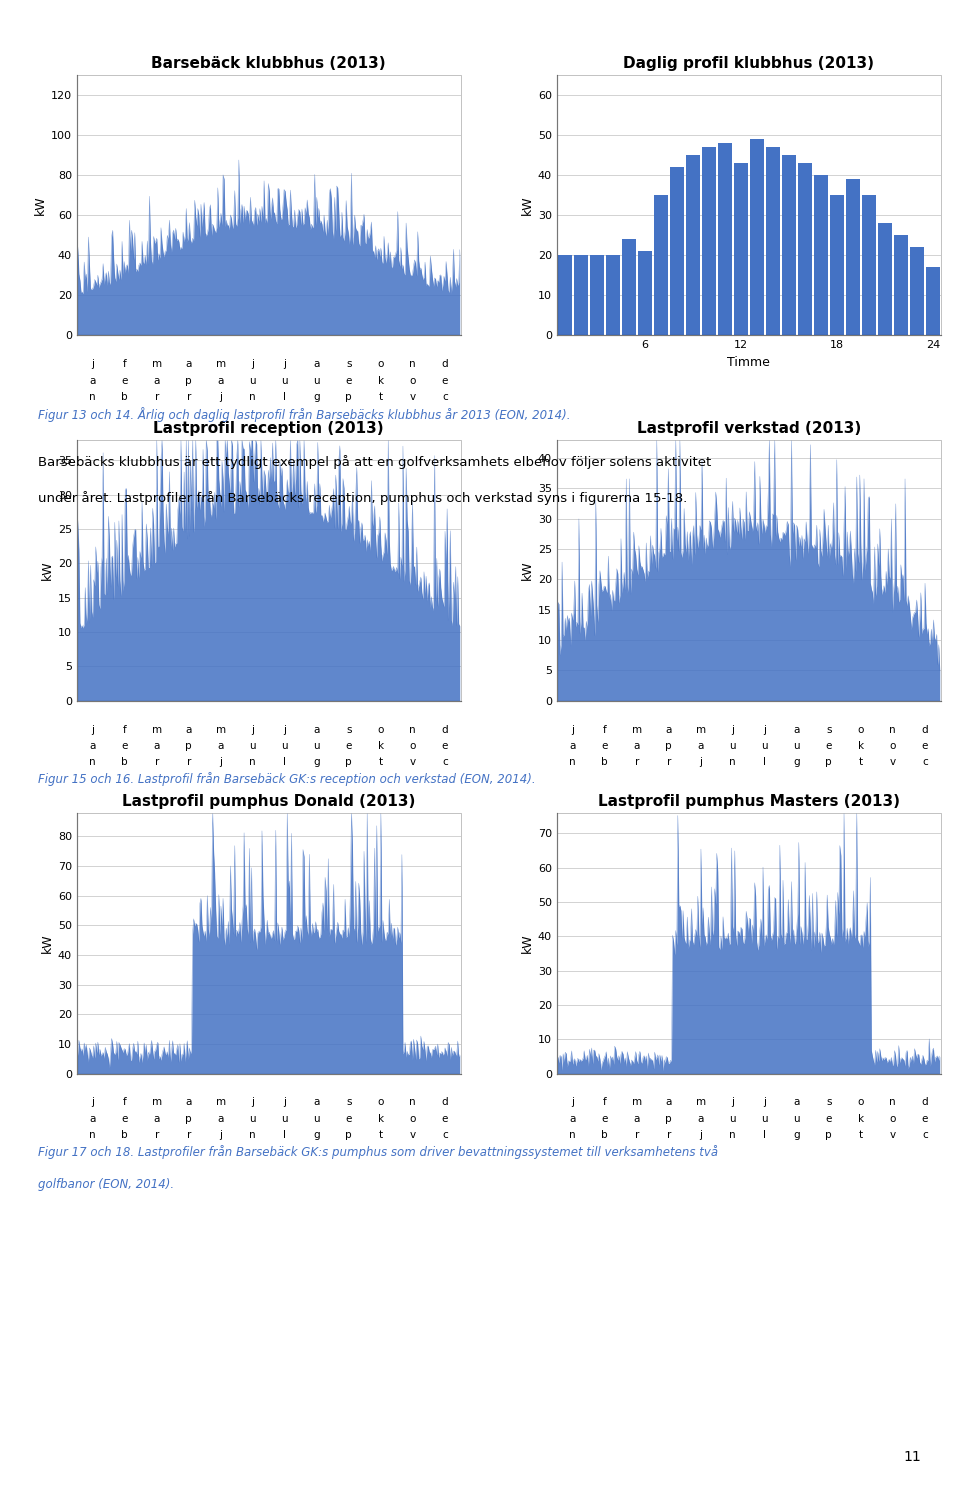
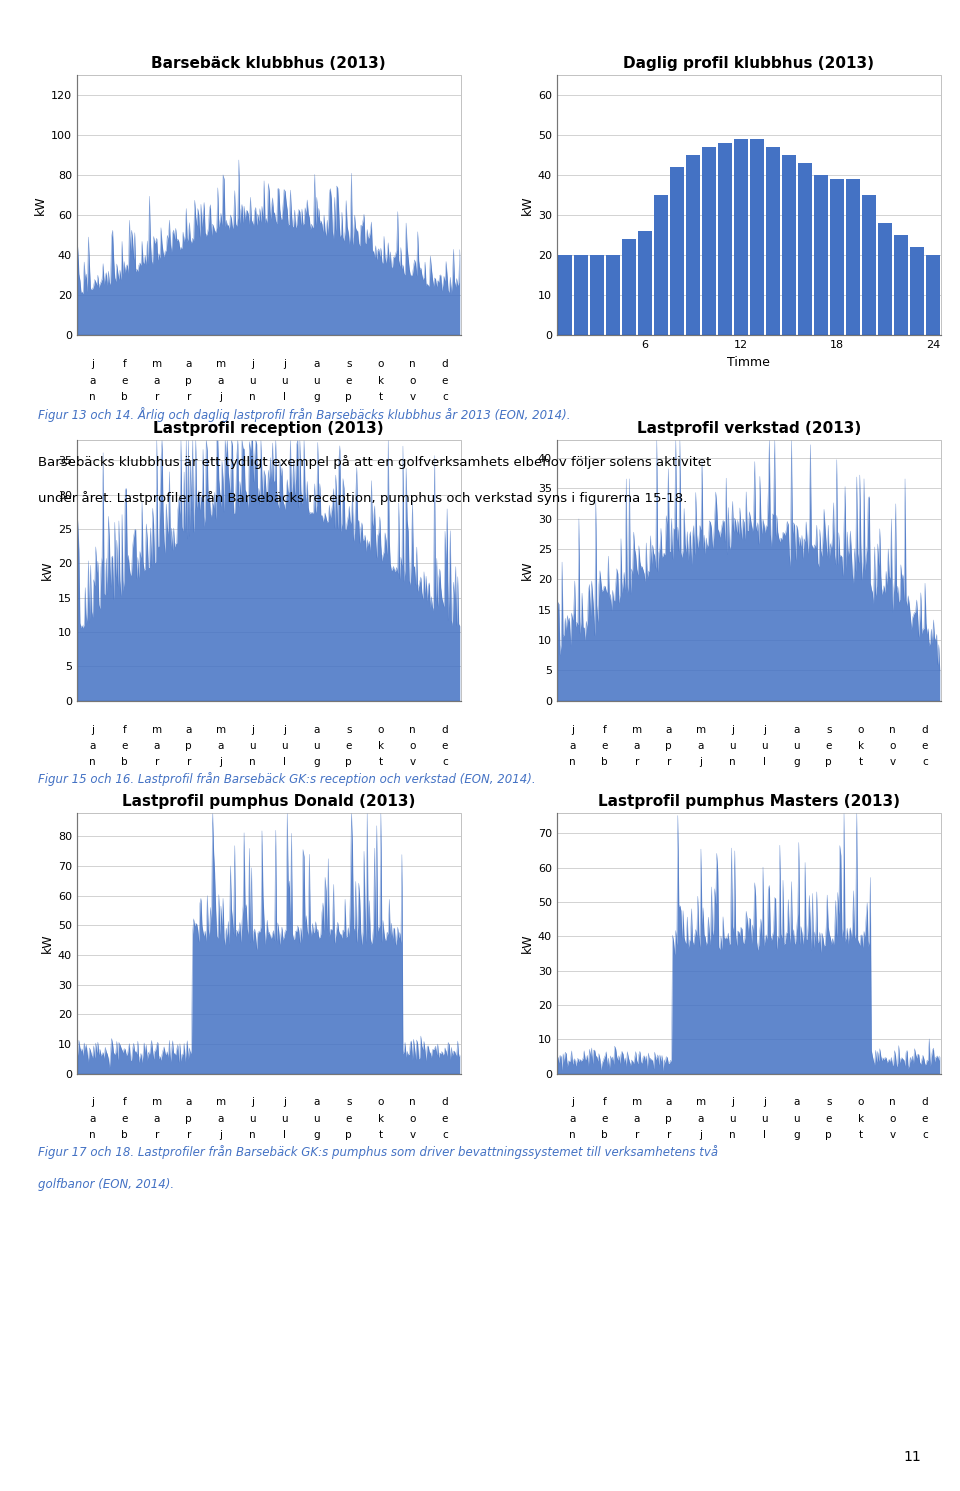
Daglig profil klubbhus (2013)/6: 21 -> 26
Daglig profil klubbhus (2013)/12: 43 -> 49
Daglig profil klubbhus (2013)/18: 35 -> 39
Daglig profil klubbhus (2013)/24: 17 -> 20
